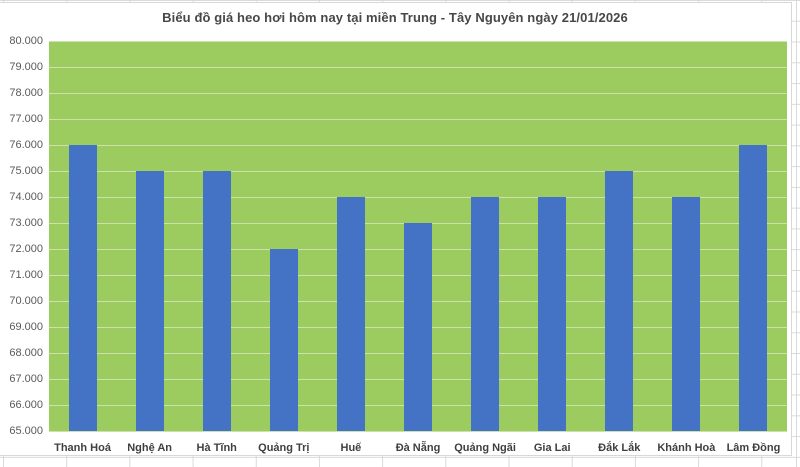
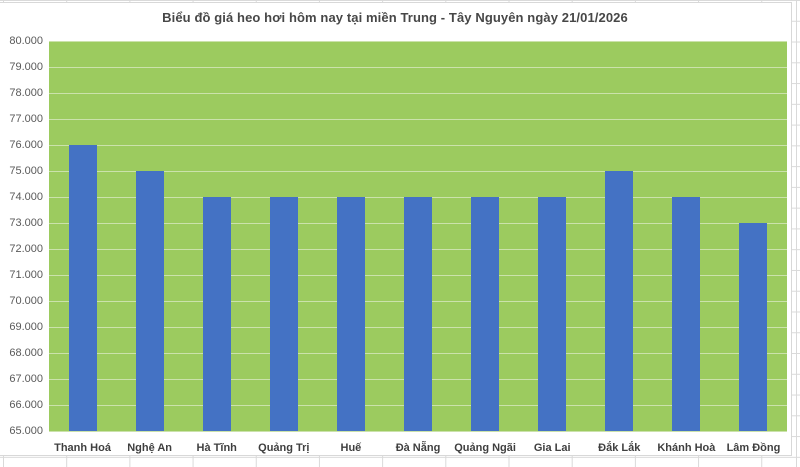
Hà Tĩnh: 75000 -> 74000
Quảng Trị: 72000 -> 74000
Đà Nẵng: 73000 -> 74000
Lâm Đồng: 76000 -> 73000
